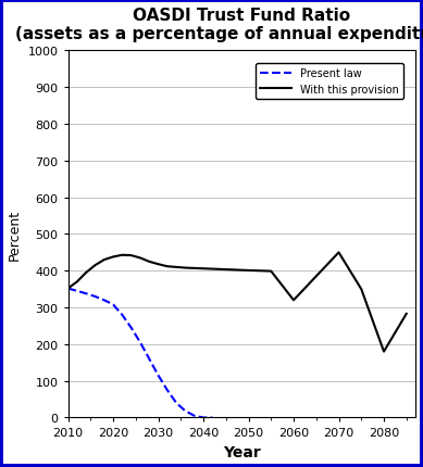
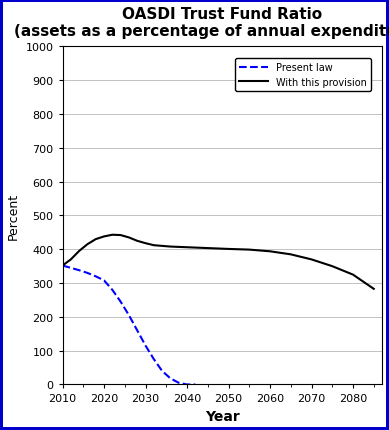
With this provision/2060: 320 -> 394
With this provision/2070: 450 -> 370
With this provision/2080: 180 -> 325
